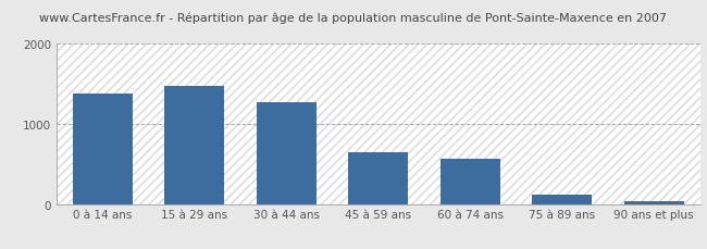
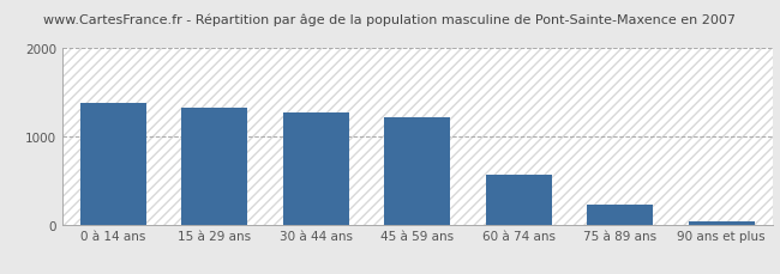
15 à 29 ans: 1480 -> 1320
45 à 59 ans: 640 -> 1220
75 à 89 ans: 120 -> 220
